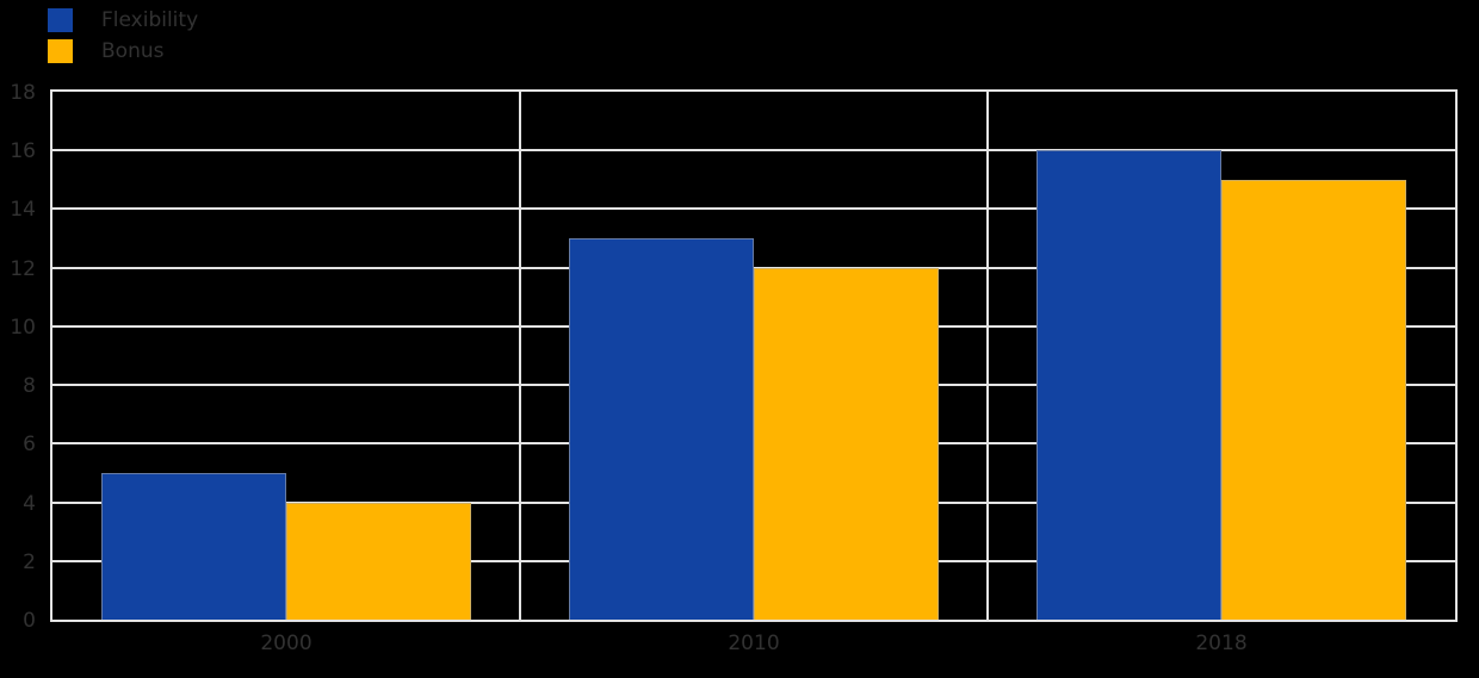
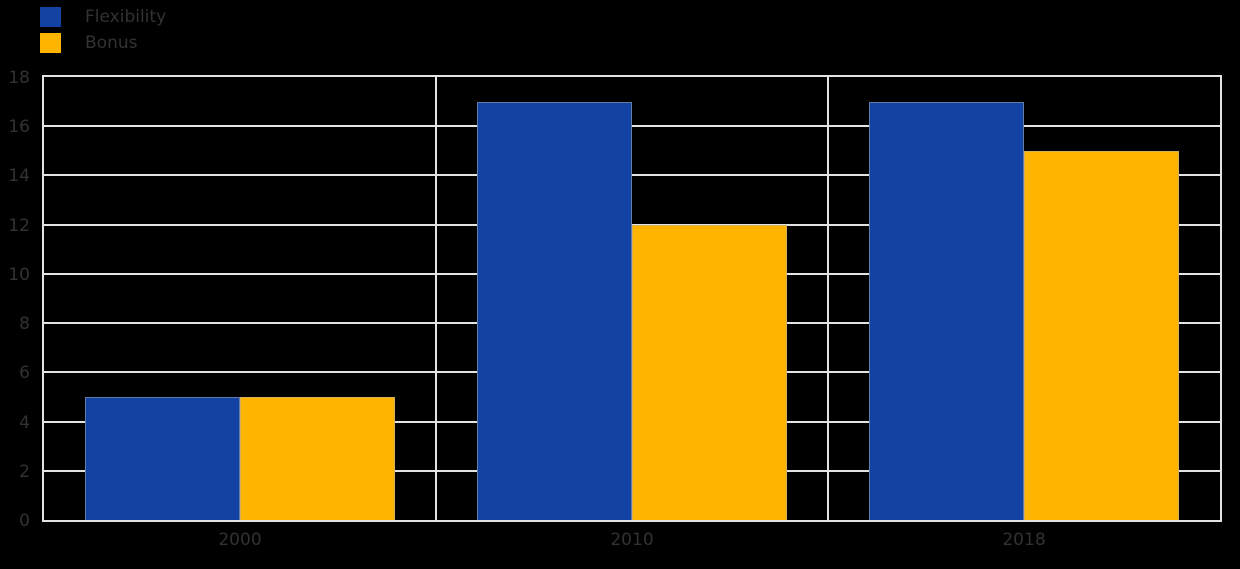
Bonus/2000: 4 -> 5
Flexibility/2010: 13 -> 17
Flexibility/2018: 16 -> 17
